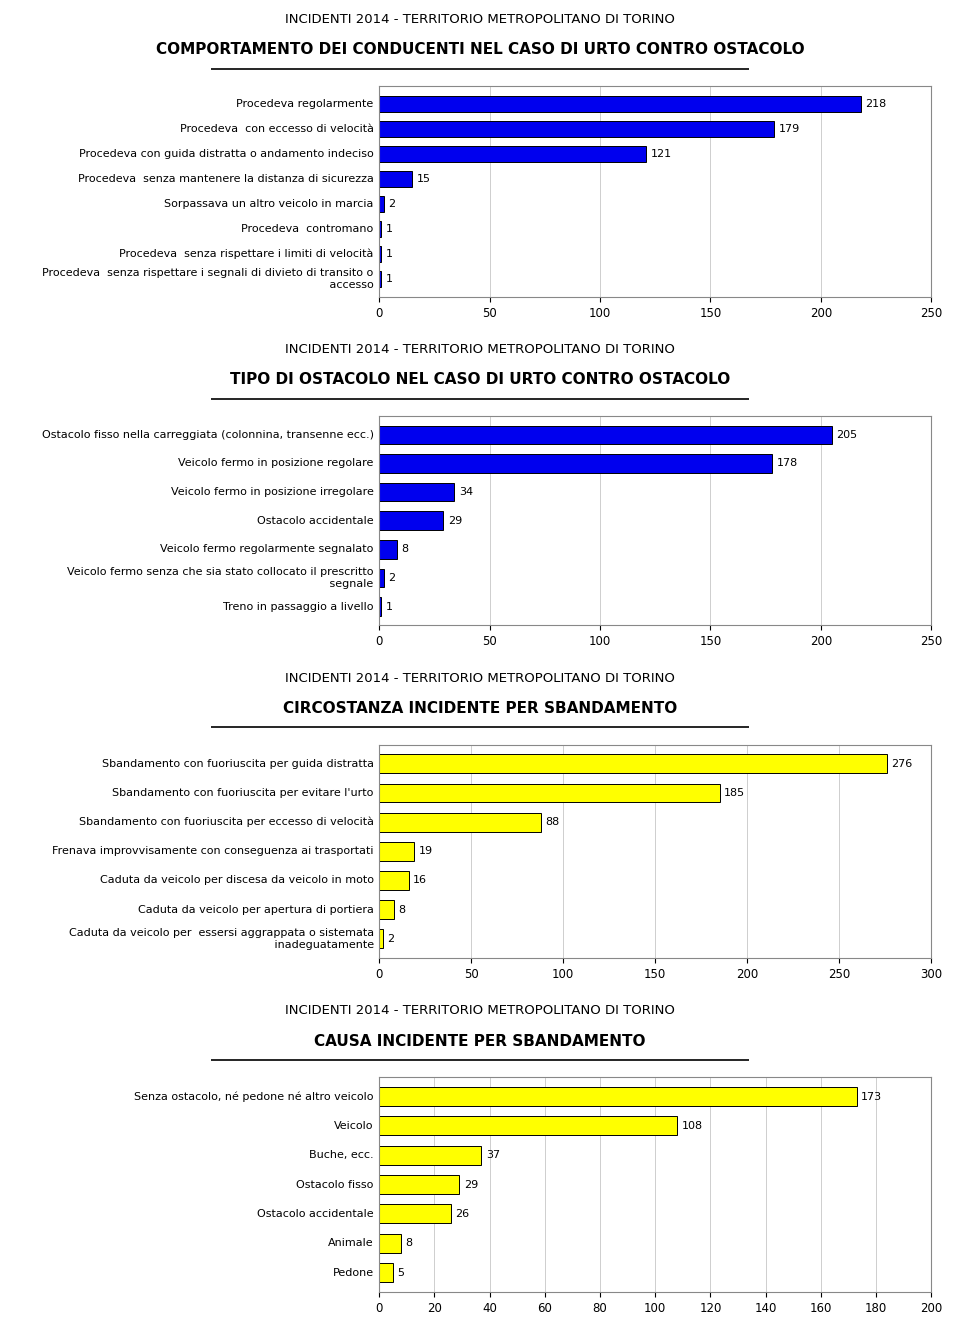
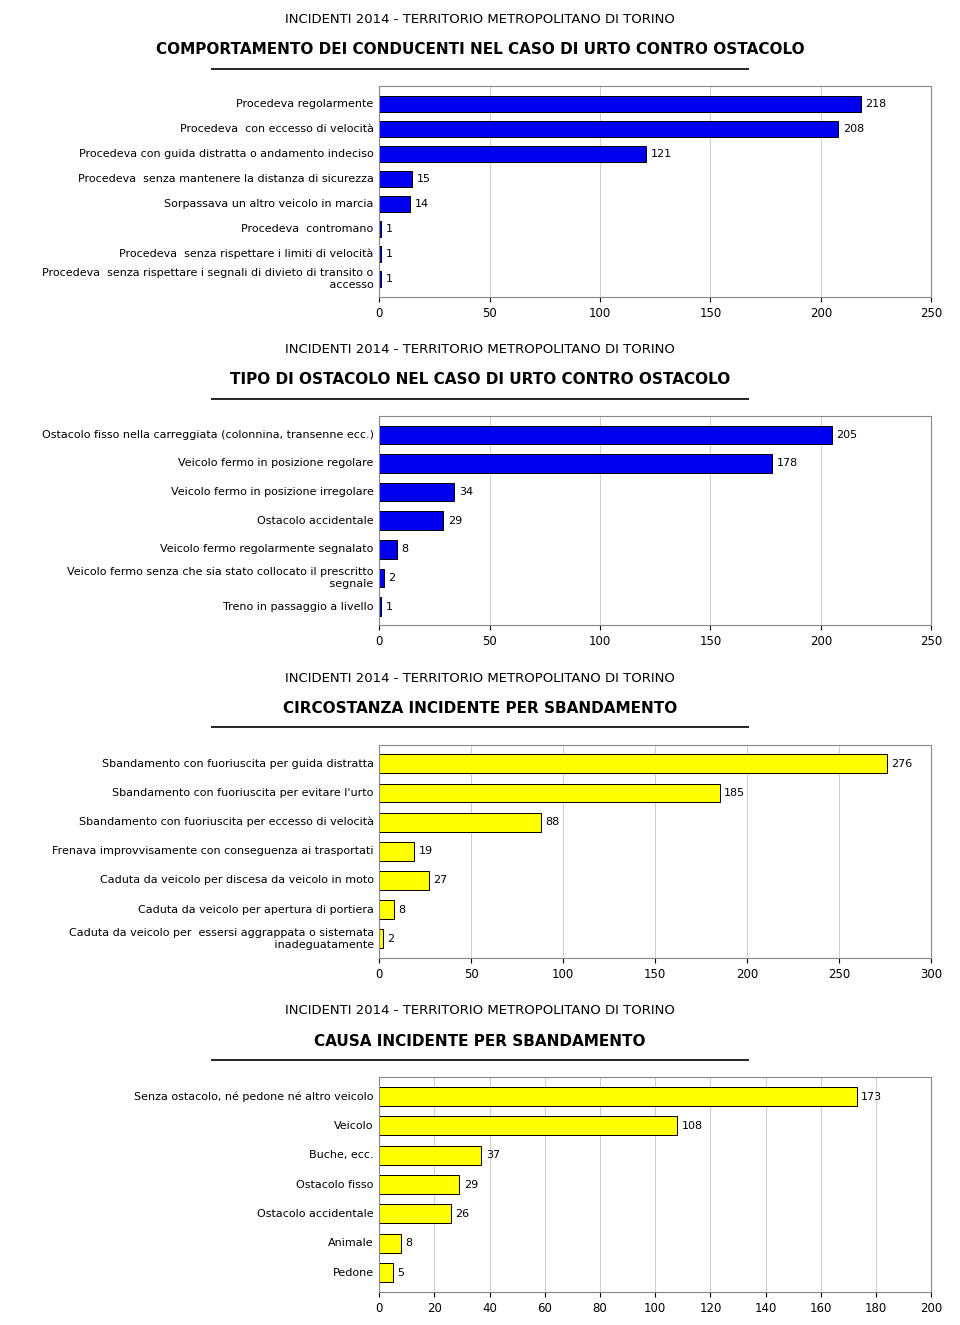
Procedeva con eccesso di velocità: 179 -> 208
Sorpassava un altro veicolo in marcia: 2 -> 14
Caduta da veicolo per discesa da veicolo in moto: 16 -> 27
